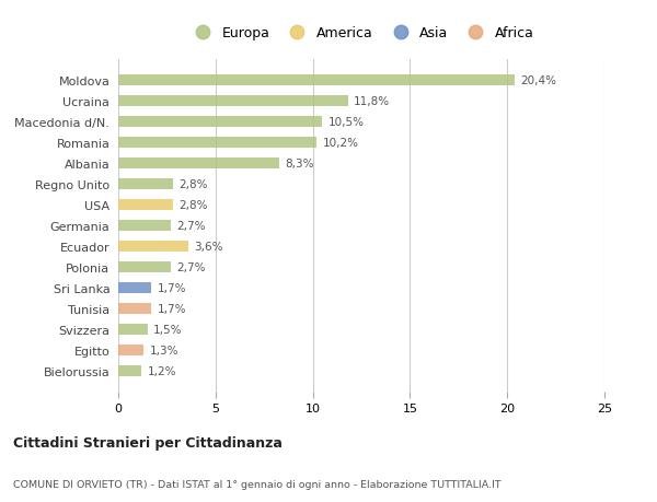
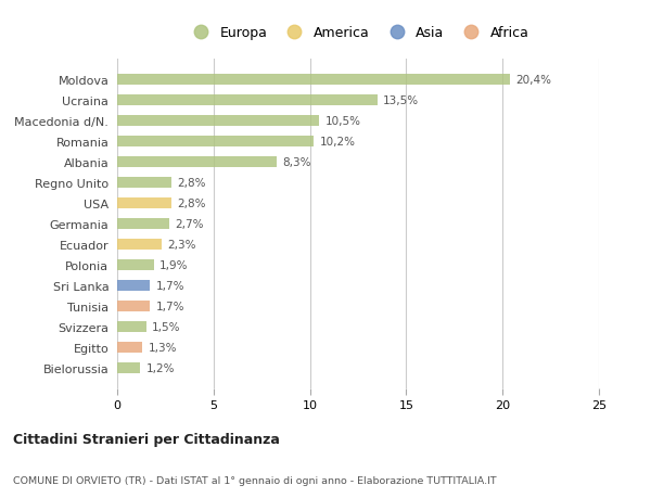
Ucraina: 11,8% -> 13,5%
Ecuador: 3,6% -> 2,3%
Polonia: 2,7% -> 1,9%
